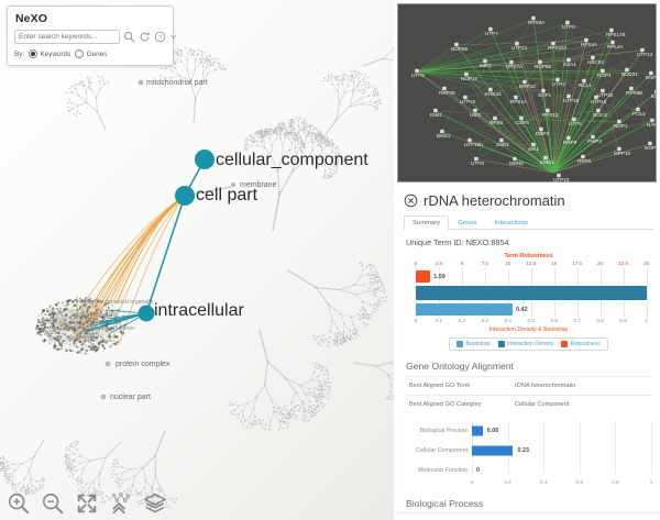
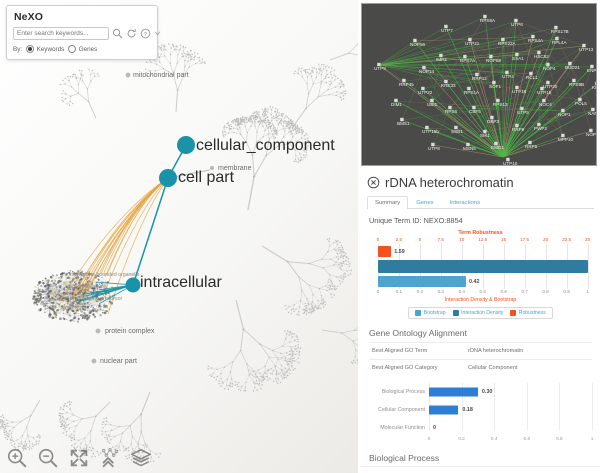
Gene Ontology Alignment/Biological Process: 0.06 -> 0.30
Gene Ontology Alignment/Cellular Component: 0.23 -> 0.18
